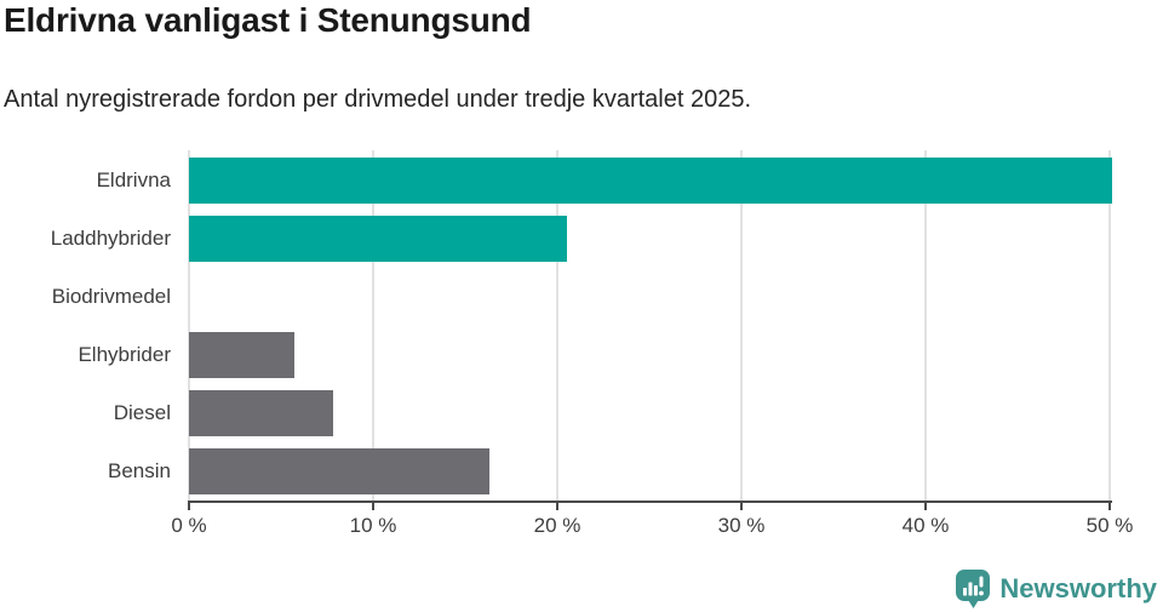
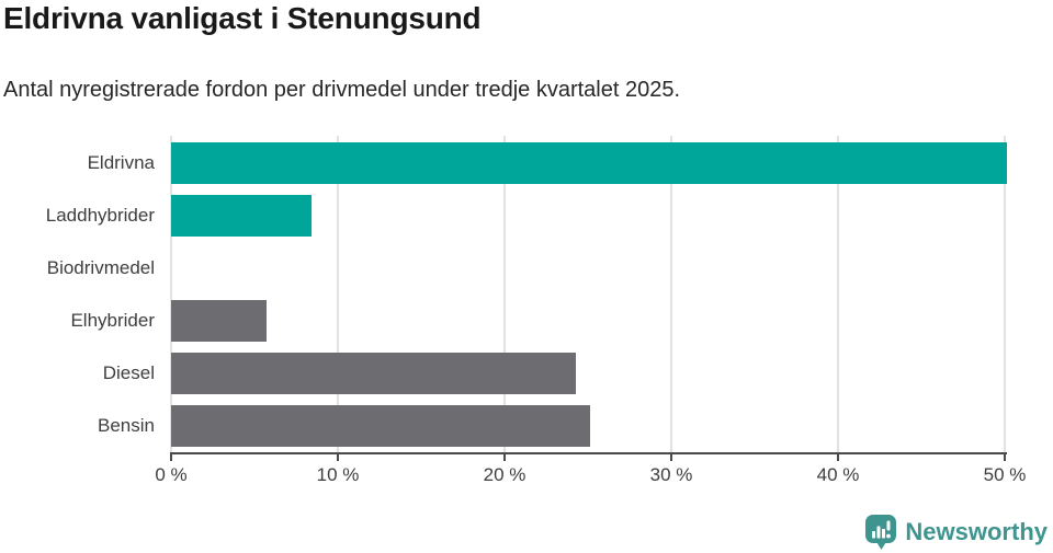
Laddhybrider: 20.5% -> 8.4%
Diesel: 7.8% -> 24.3%
Bensin: 16.3% -> 25.1%
